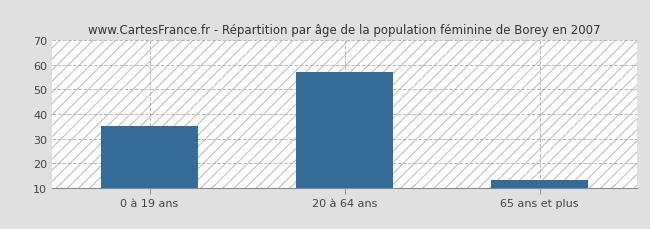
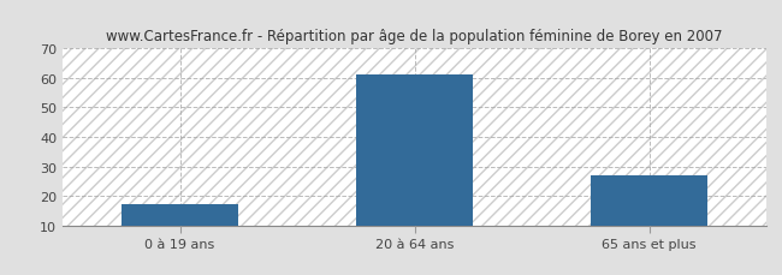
0 à 19 ans: 35 -> 17
20 à 64 ans: 57 -> 61
65 ans et plus: 13 -> 27
